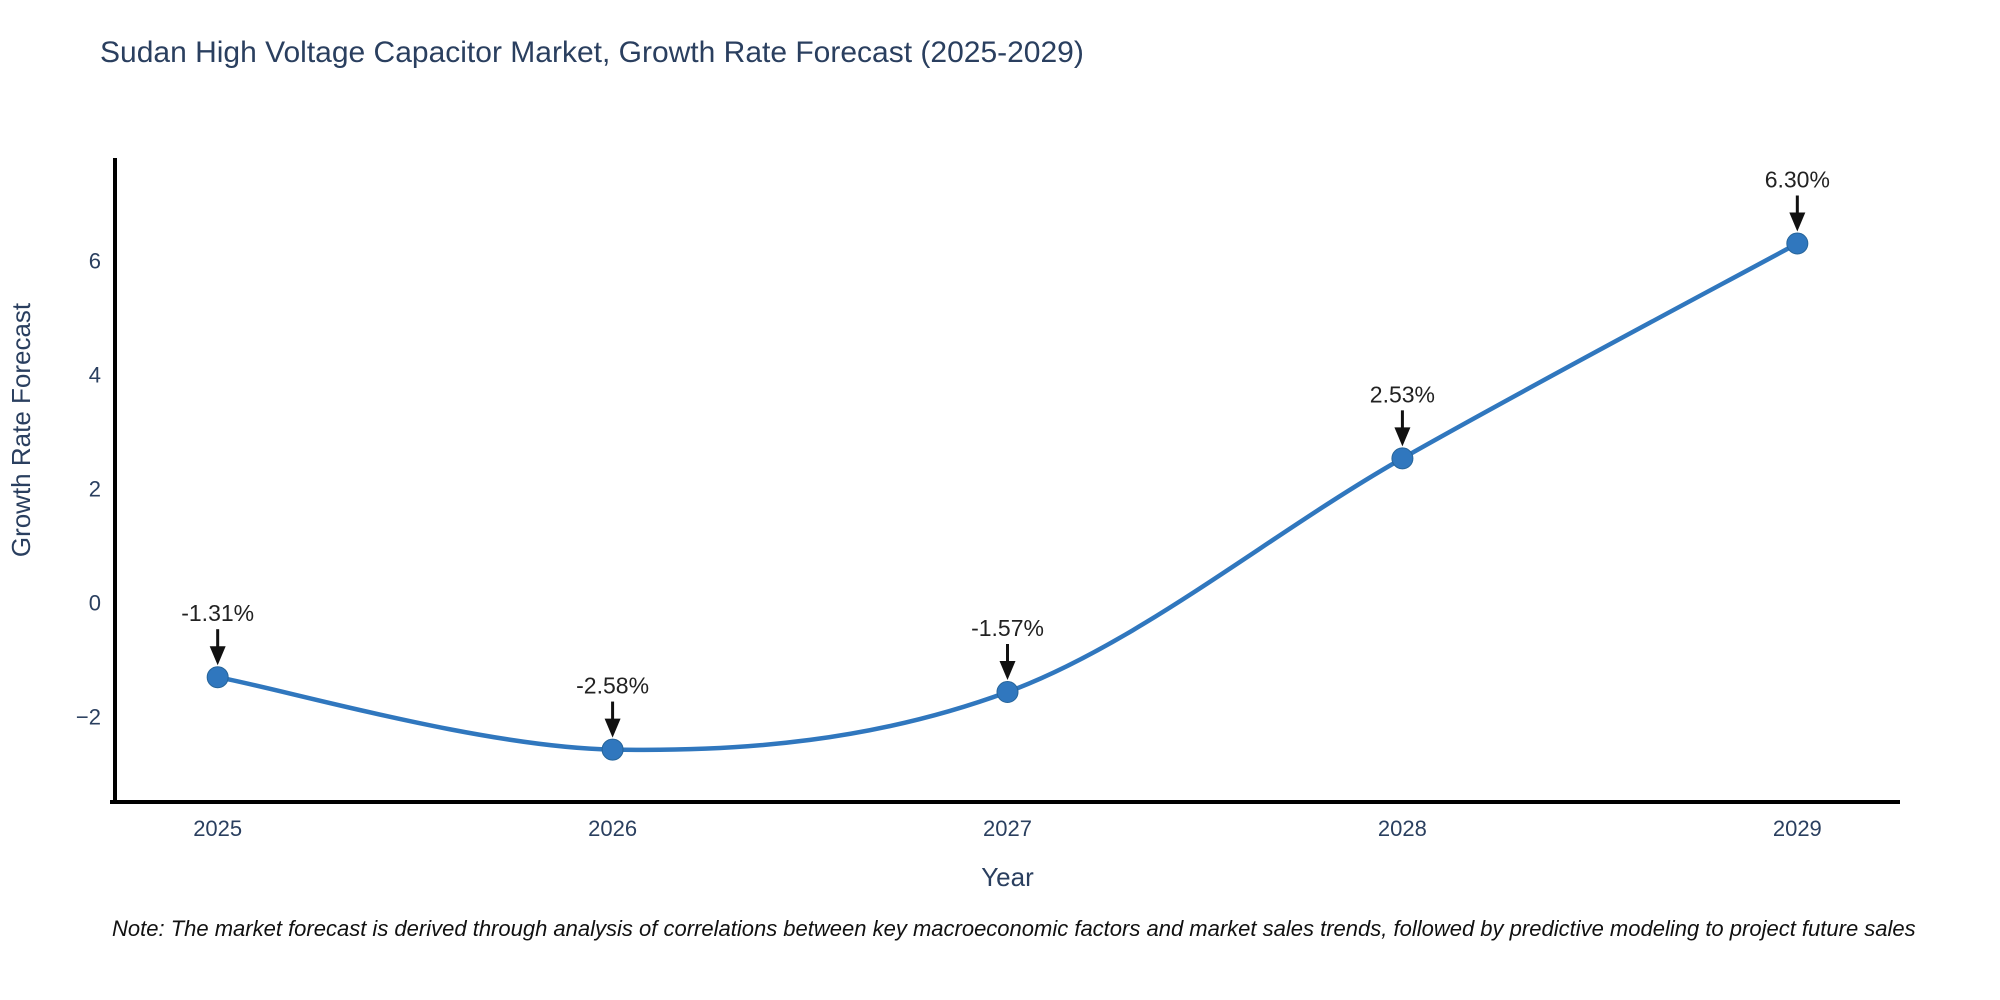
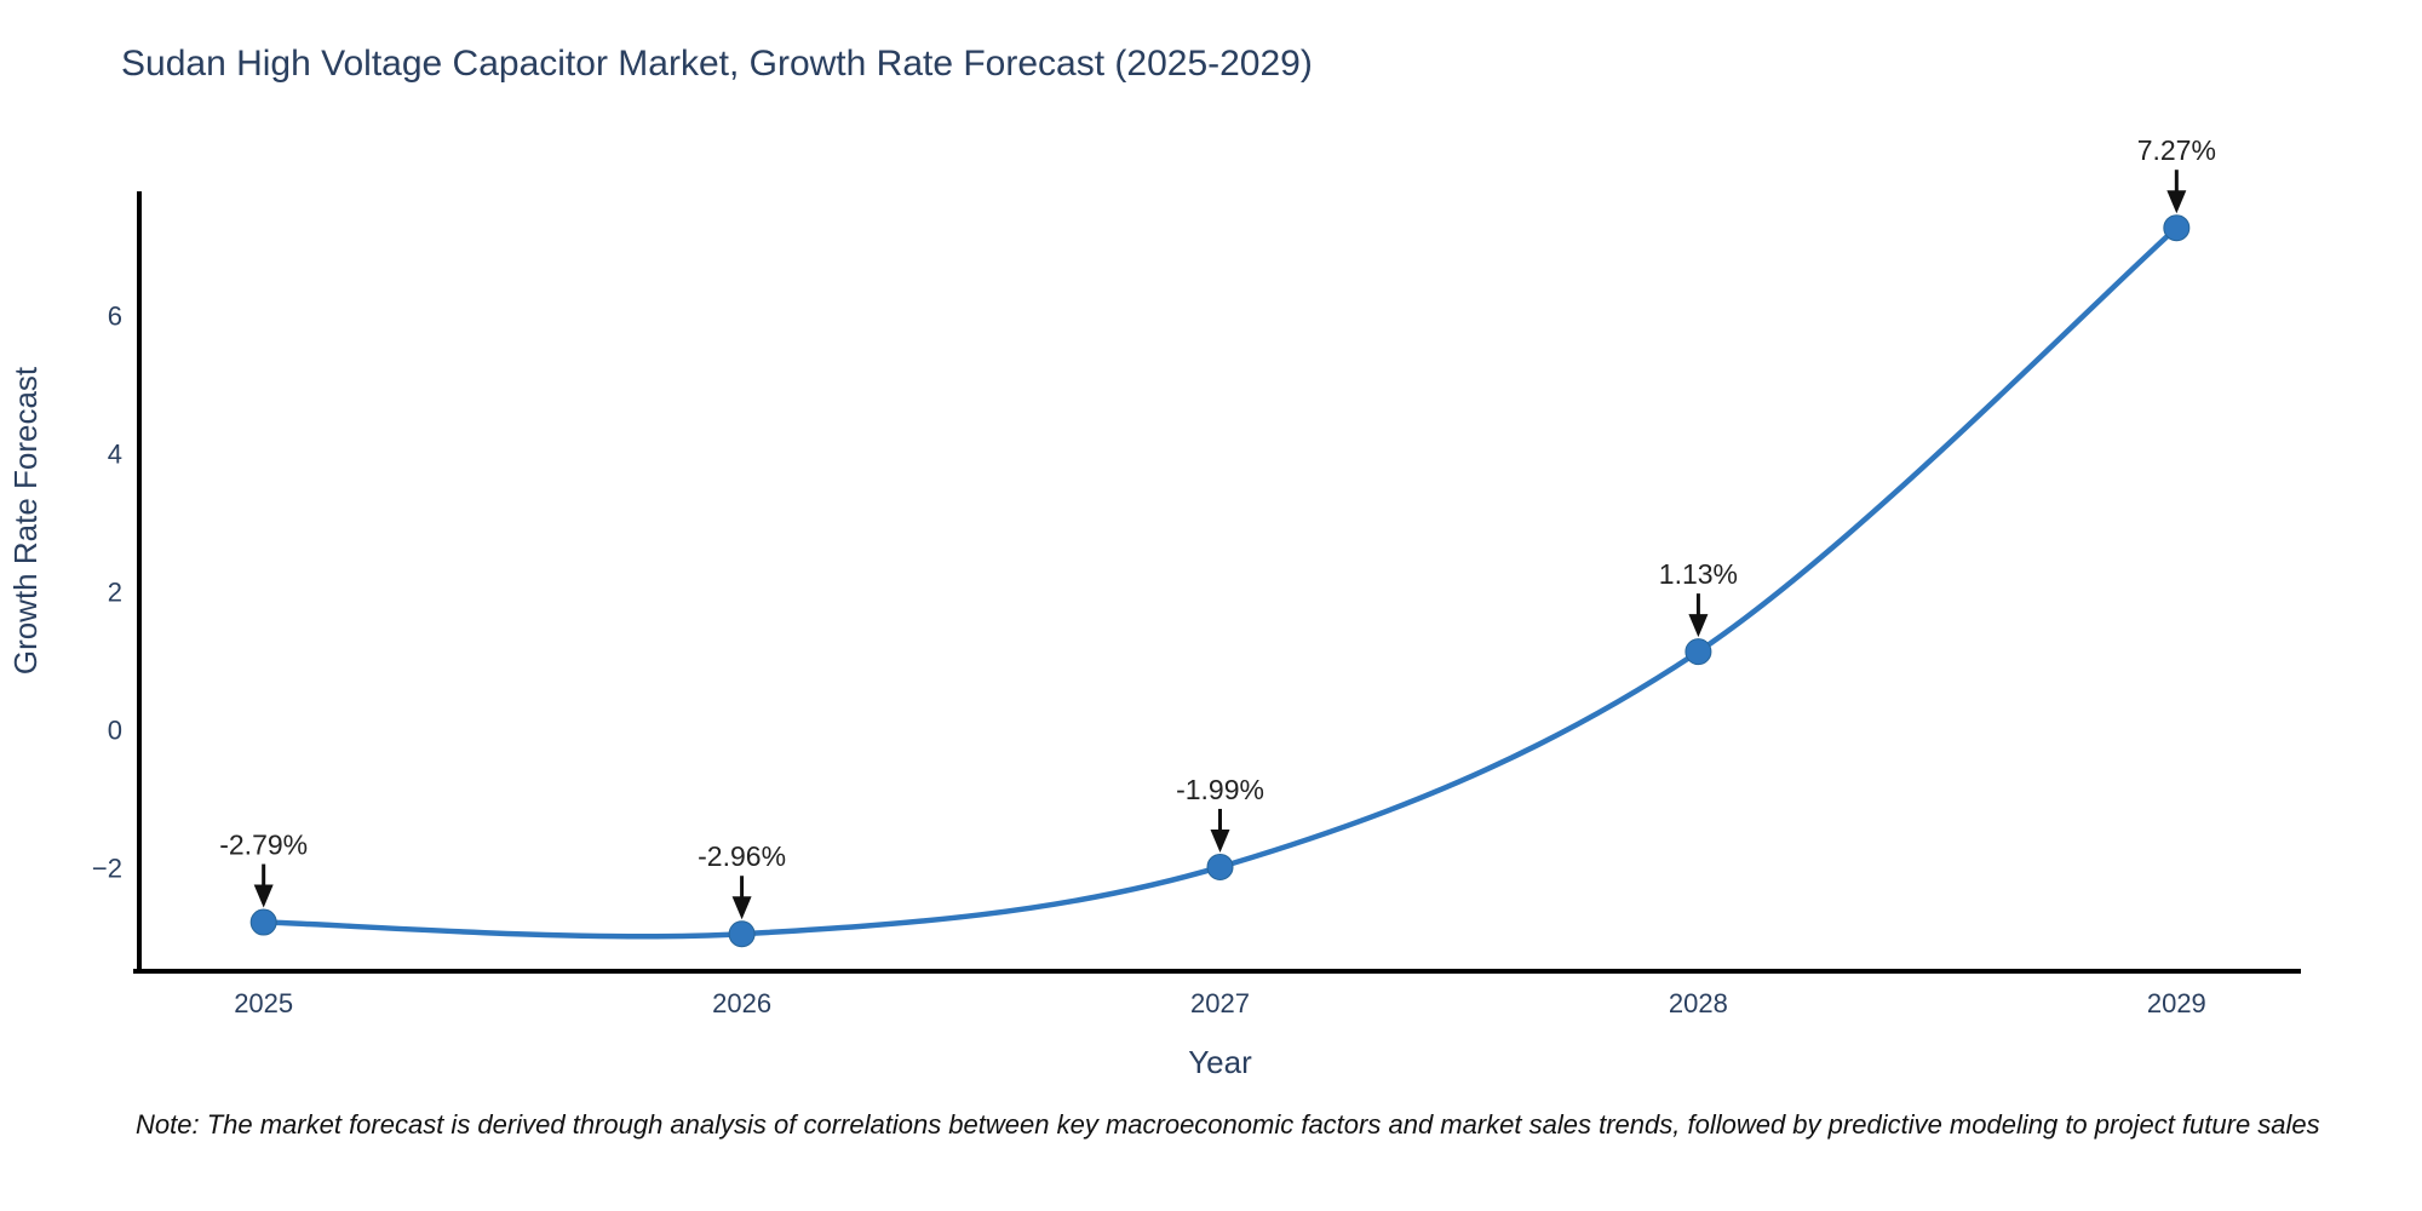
2025: -1.31% -> -2.79%
2026: -2.58% -> -2.96%
2027: -1.57% -> -1.99%
2028: 2.53% -> 1.13%
2029: 6.30% -> 7.27%
